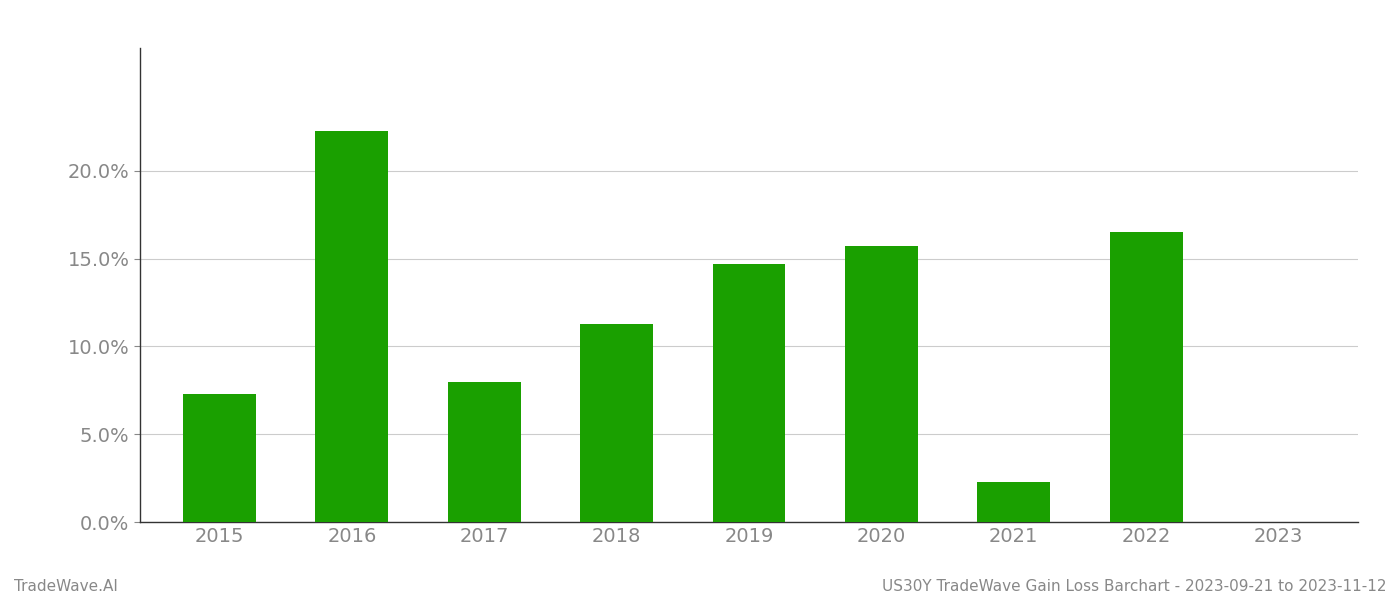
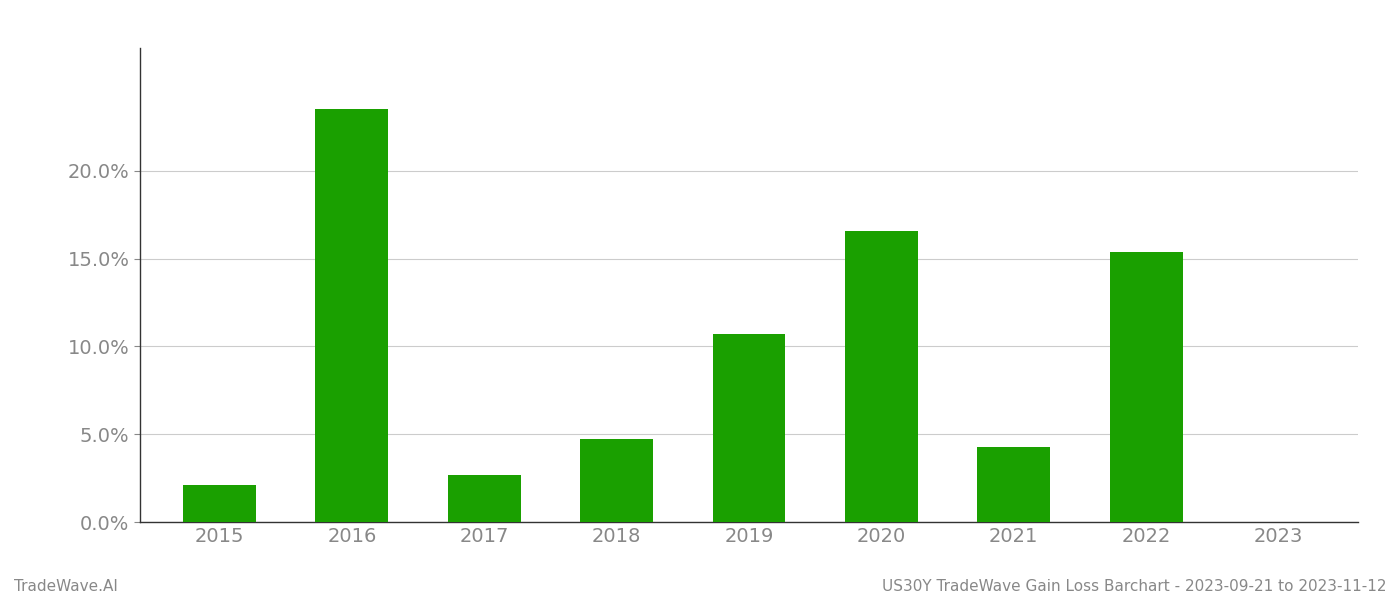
2015: 7.3% -> 2.1%
2016: 22.3% -> 23.5%
2017: 8.0% -> 2.7%
2018: 11.3% -> 4.7%
2019: 14.7% -> 10.7%
2020: 15.7% -> 16.6%
2021: 2.3% -> 4.3%
2022: 16.5% -> 15.4%
